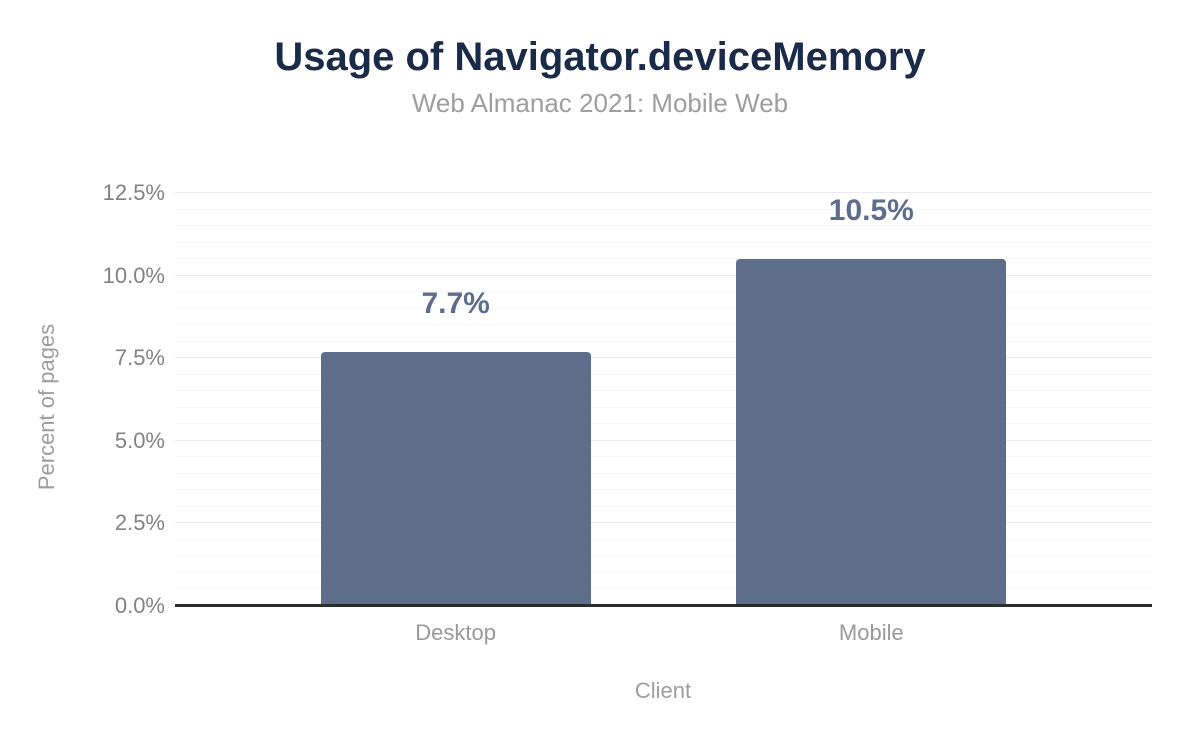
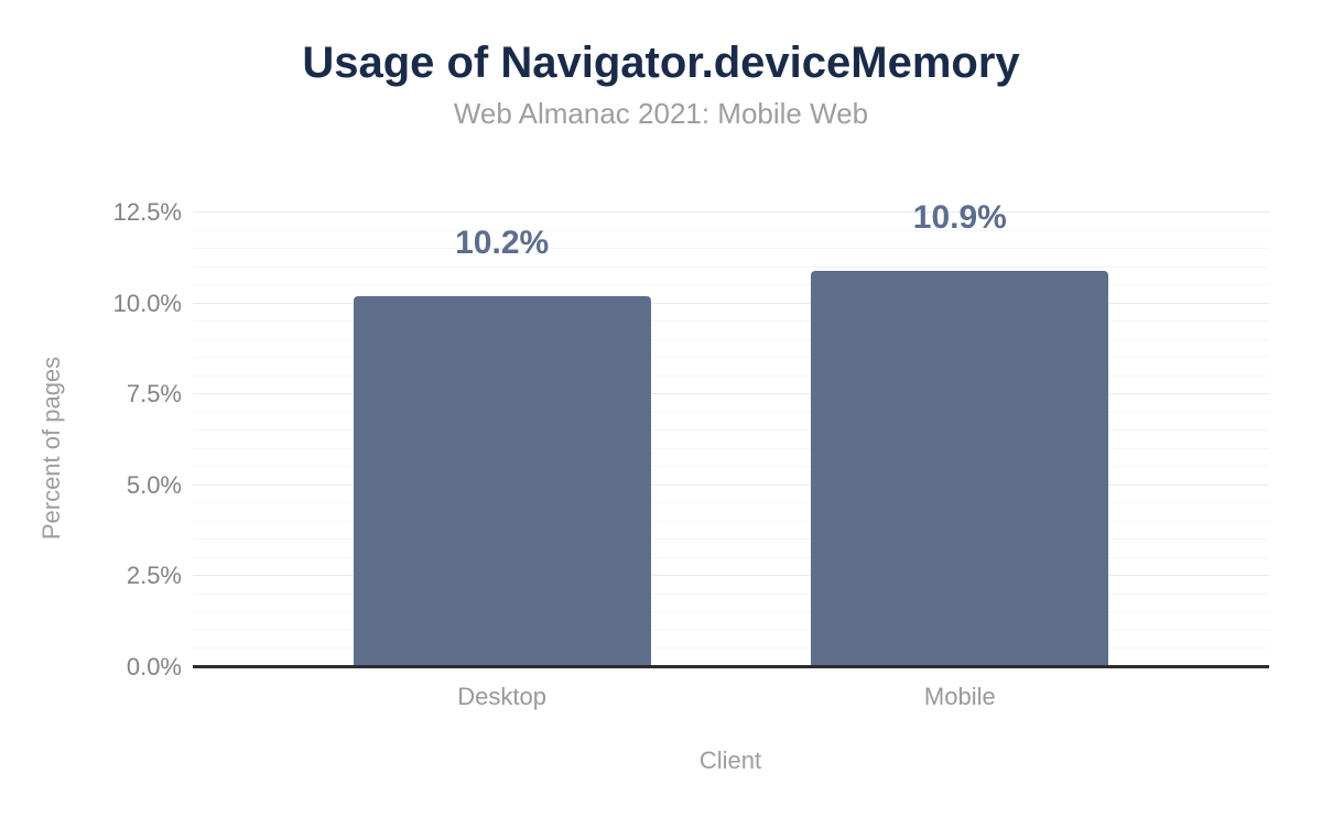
Desktop: 7.7% -> 10.2%
Mobile: 10.5% -> 10.9%
